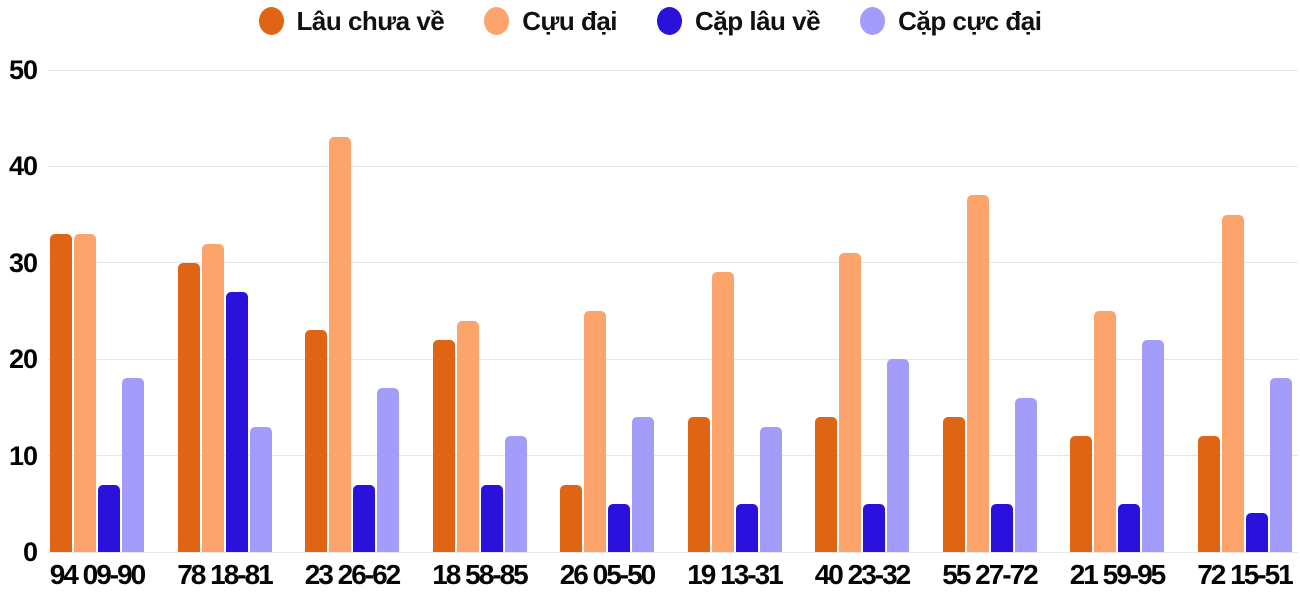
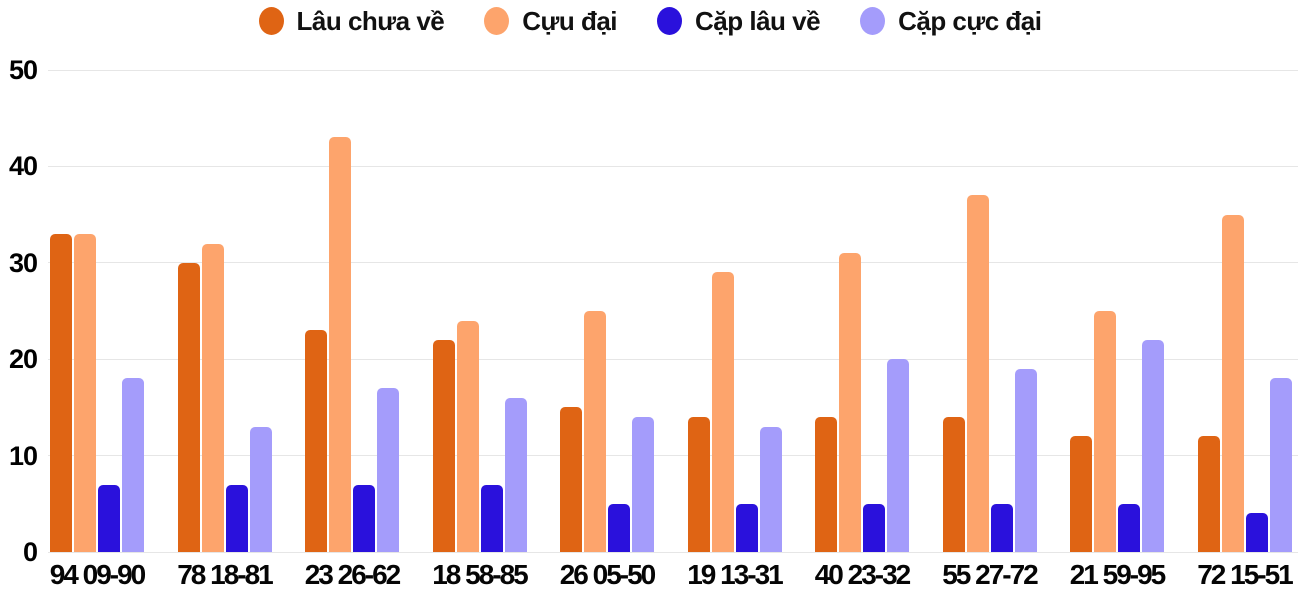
Cặp lâu về/78 18-81: 27 -> 7
Cặp cực đại/18 58-85: 12 -> 16
Lâu chưa về/26 05-50: 7 -> 15
Cặp cực đại/55 27-72: 16 -> 19
